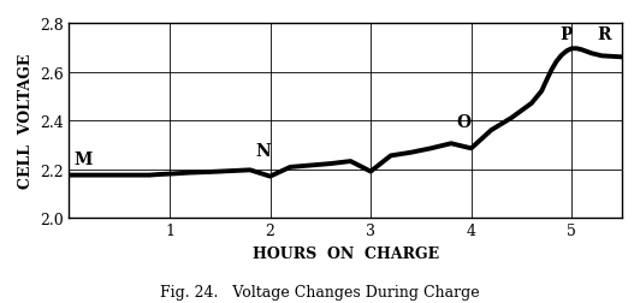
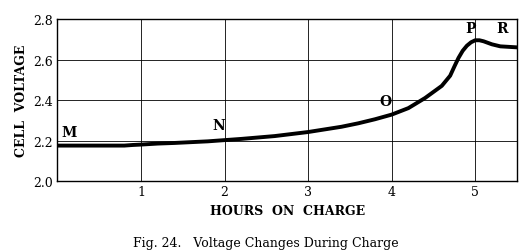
2: 2.170 -> 2.202
3: 2.190 -> 2.242
4: 2.285 -> 2.328
